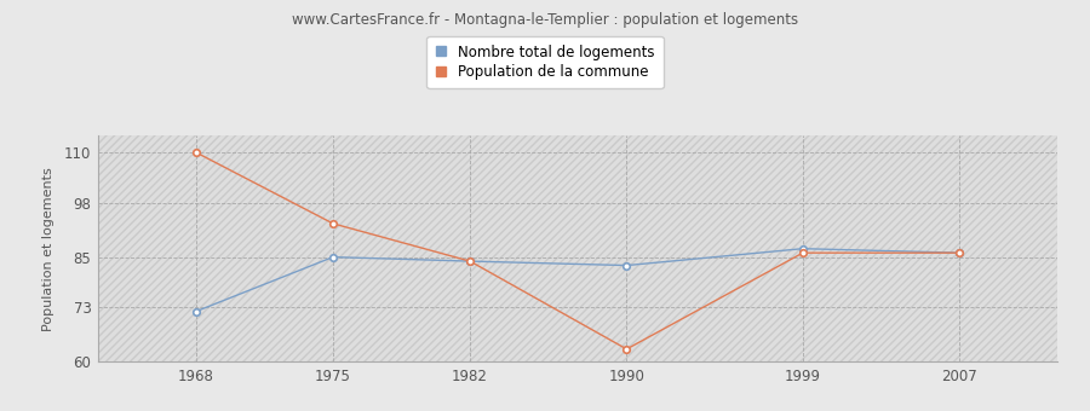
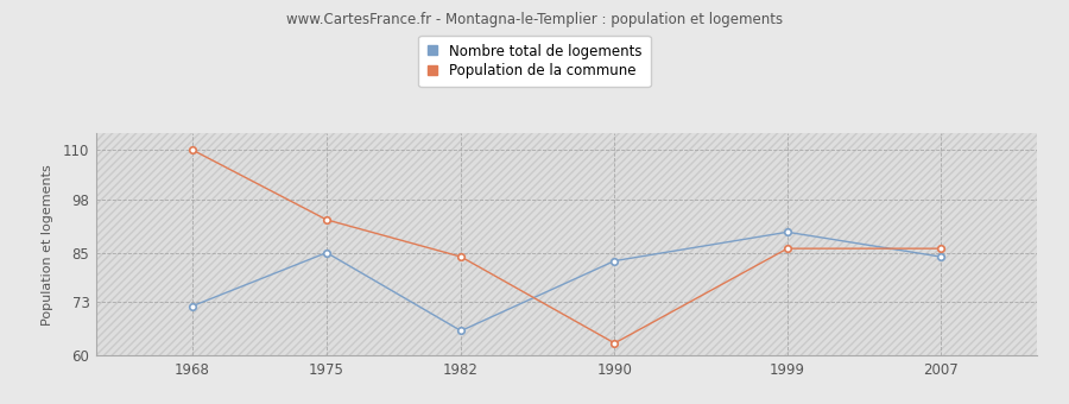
Nombre total de logements/1982: 84 -> 66
Nombre total de logements/1999: 87 -> 90
Nombre total de logements/2007: 86 -> 84
